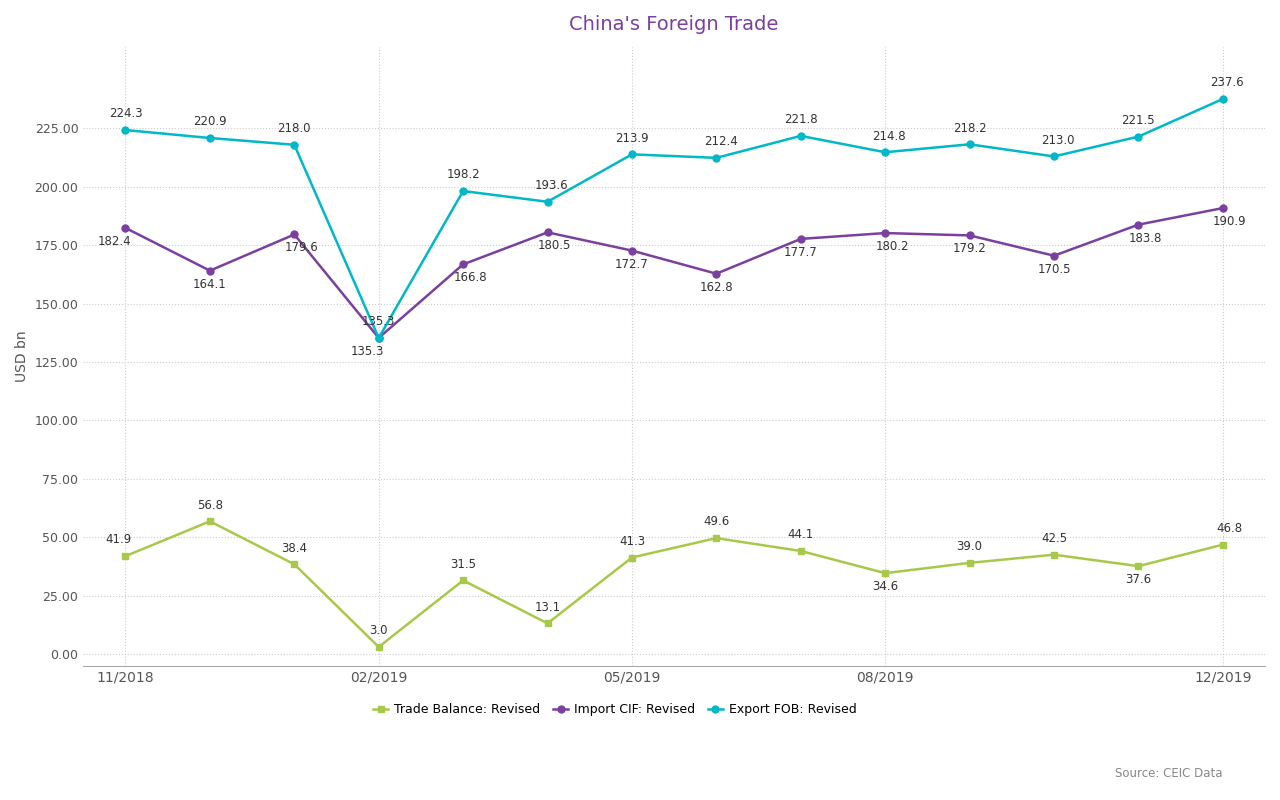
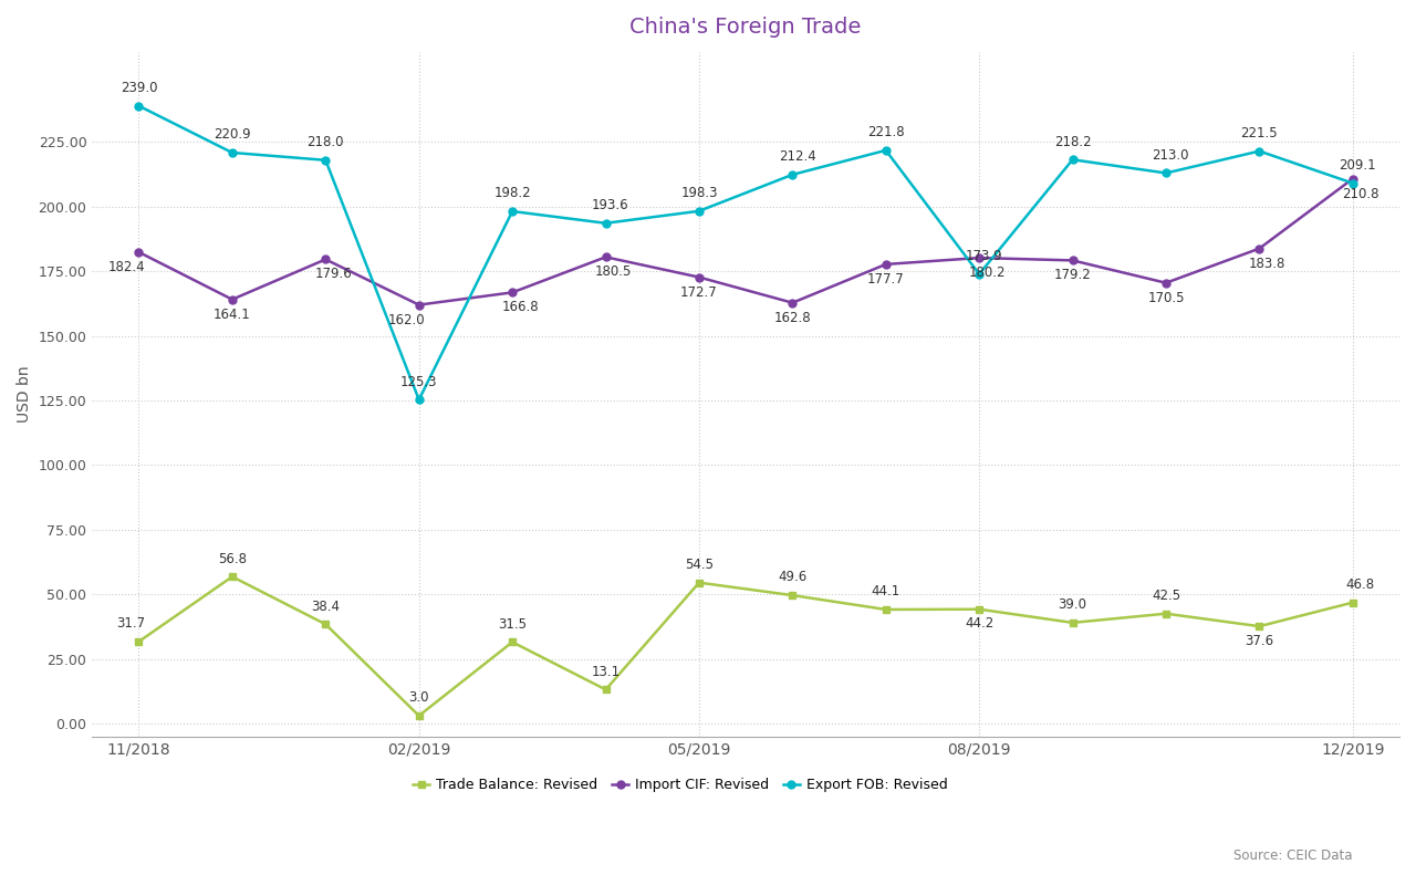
Export FOB: Revised/11/2018: 224.3 -> 239.0
Trade Balance: Revised/11/2018: 41.9 -> 31.7
Export FOB: Revised/02/2019: 135.3 -> 125.3
Import CIF: Revised/02/2019: 135.3 -> 162.0
Export FOB: Revised/05/2019: 213.9 -> 198.3
Trade Balance: Revised/05/2019: 41.3 -> 54.5
Export FOB: Revised/08/2019: 214.8 -> 173.9
Trade Balance: Revised/08/2019: 34.6 -> 44.2
Export FOB: Revised/12/2019: 237.6 -> 209.1
Import CIF: Revised/12/2019: 190.9 -> 210.8
